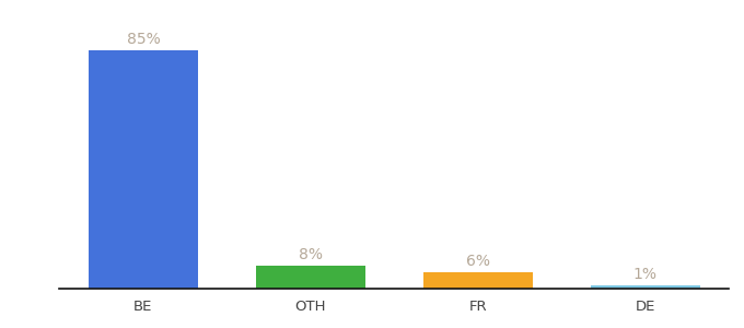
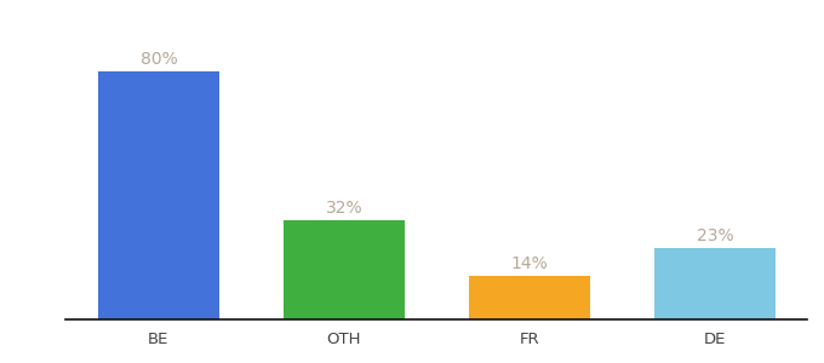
BE: 85% -> 80%
OTH: 8% -> 32%
FR: 6% -> 14%
DE: 1% -> 23%
